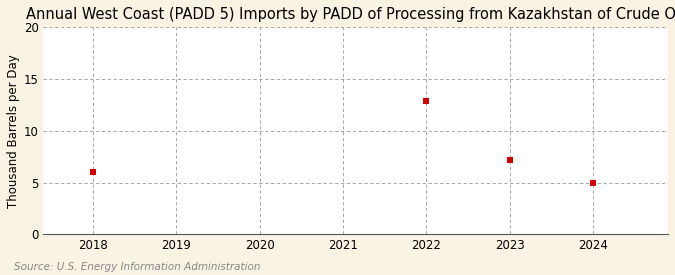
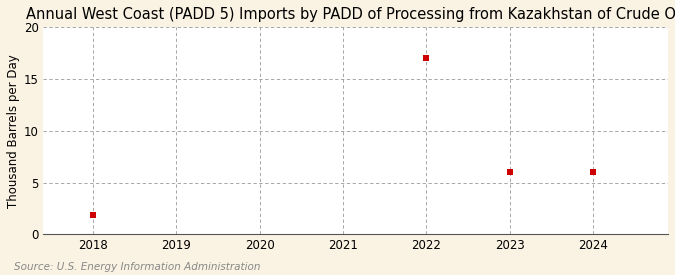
2018: 6.0 -> 1.9
2022: 12.9 -> 17.0
2023: 7.2 -> 6.0
2024: 5.0 -> 6.0
